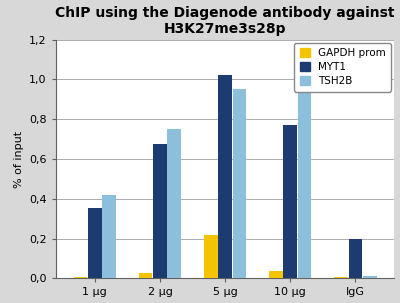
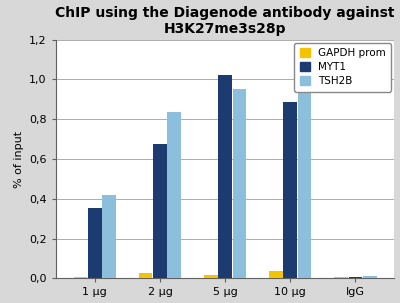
TSH2B/2 μg: 0,75 -> 0,83
GAPDH prom/5 μg: 0,22 -> 0,01
MYT1/10 μg: 0,77 -> 0,89
MYT1/IgG: 0,20 -> 0,01
